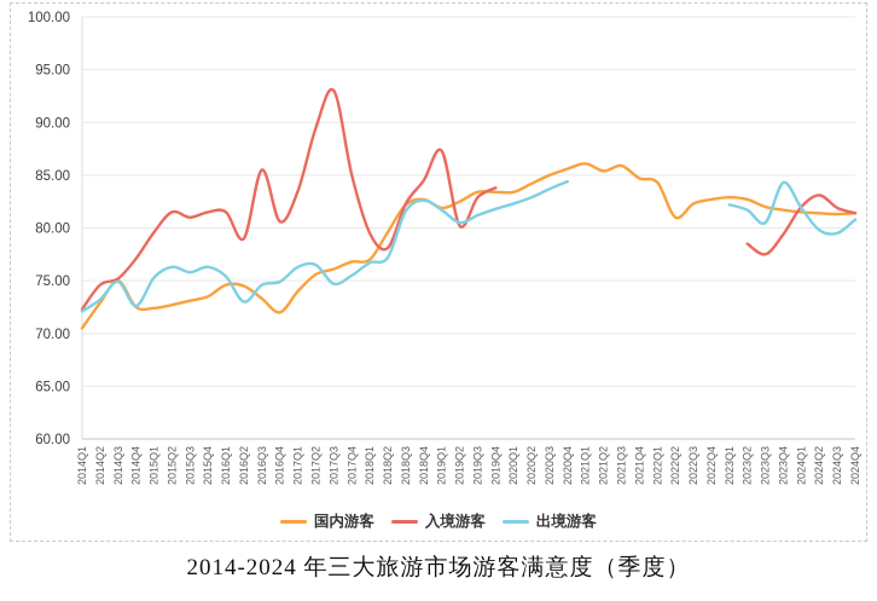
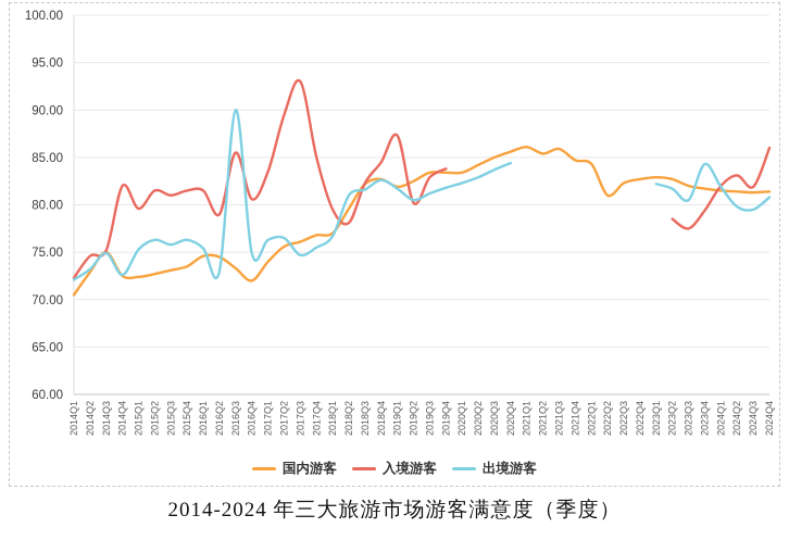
入境游客/2014Q4: 77 -> 82
出境游客/2016Q3: 75 -> 90
出境游客/2018Q2: 77 -> 81
入境游客/2024Q4: 81 -> 86
